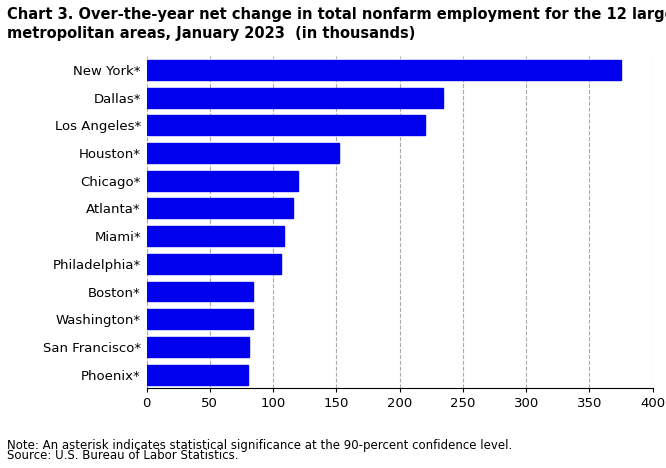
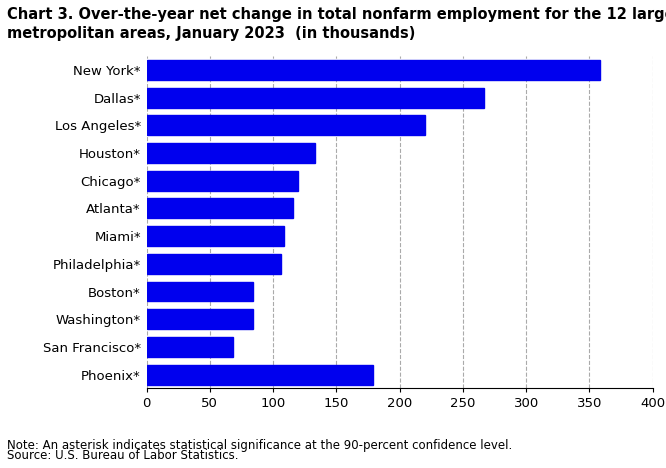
New York*: 375 -> 358
Dallas*: 234 -> 267
Houston*: 152 -> 133
San Francisco*: 81 -> 68
Phoenix*: 80 -> 179
